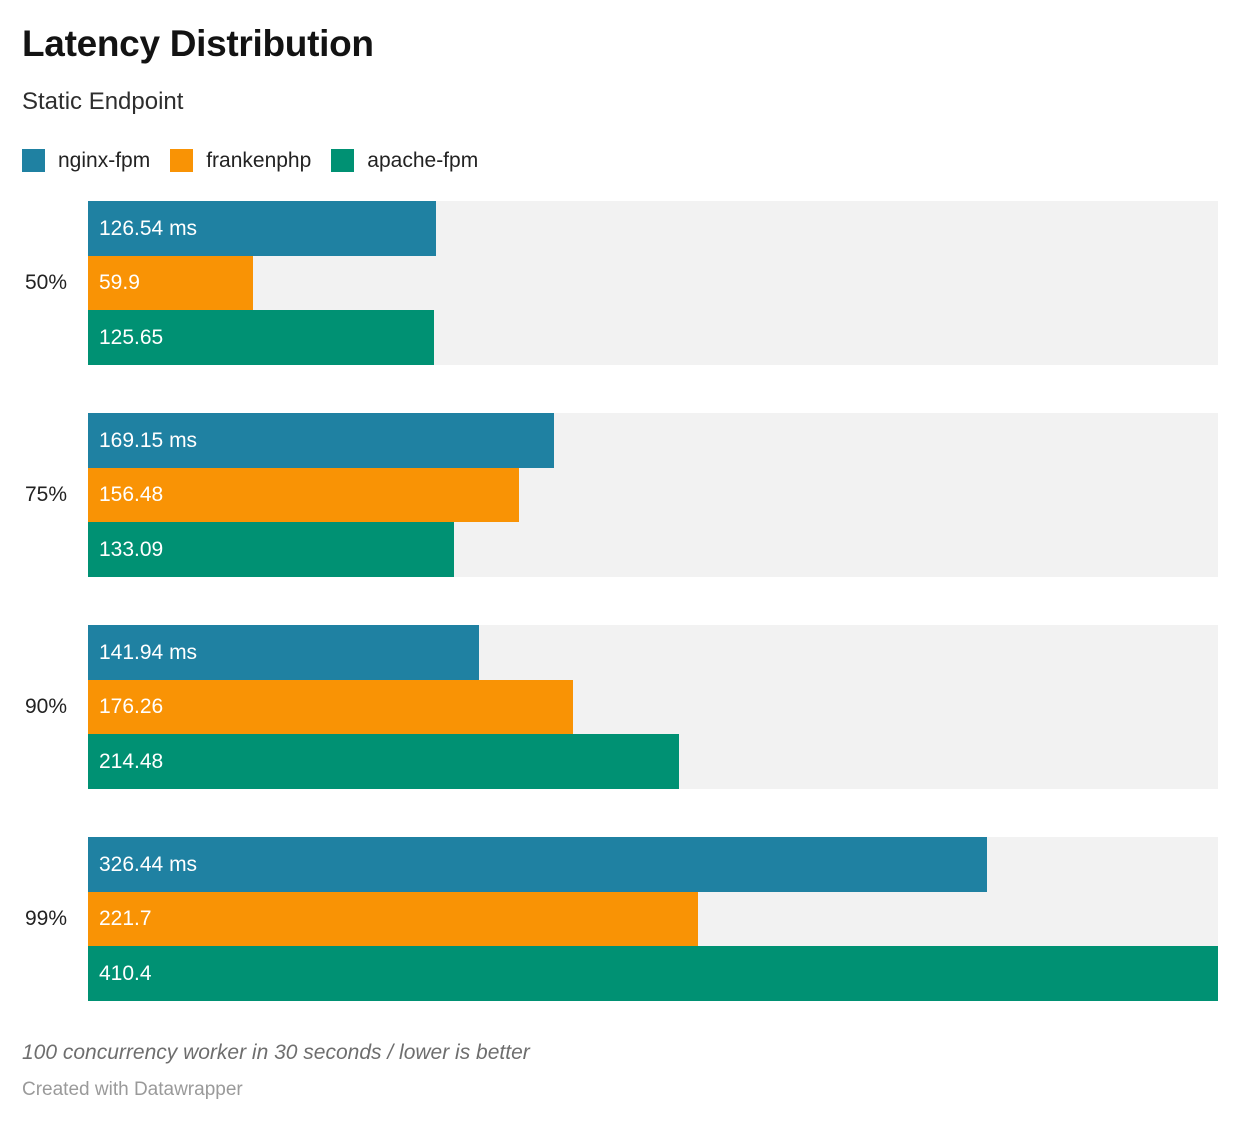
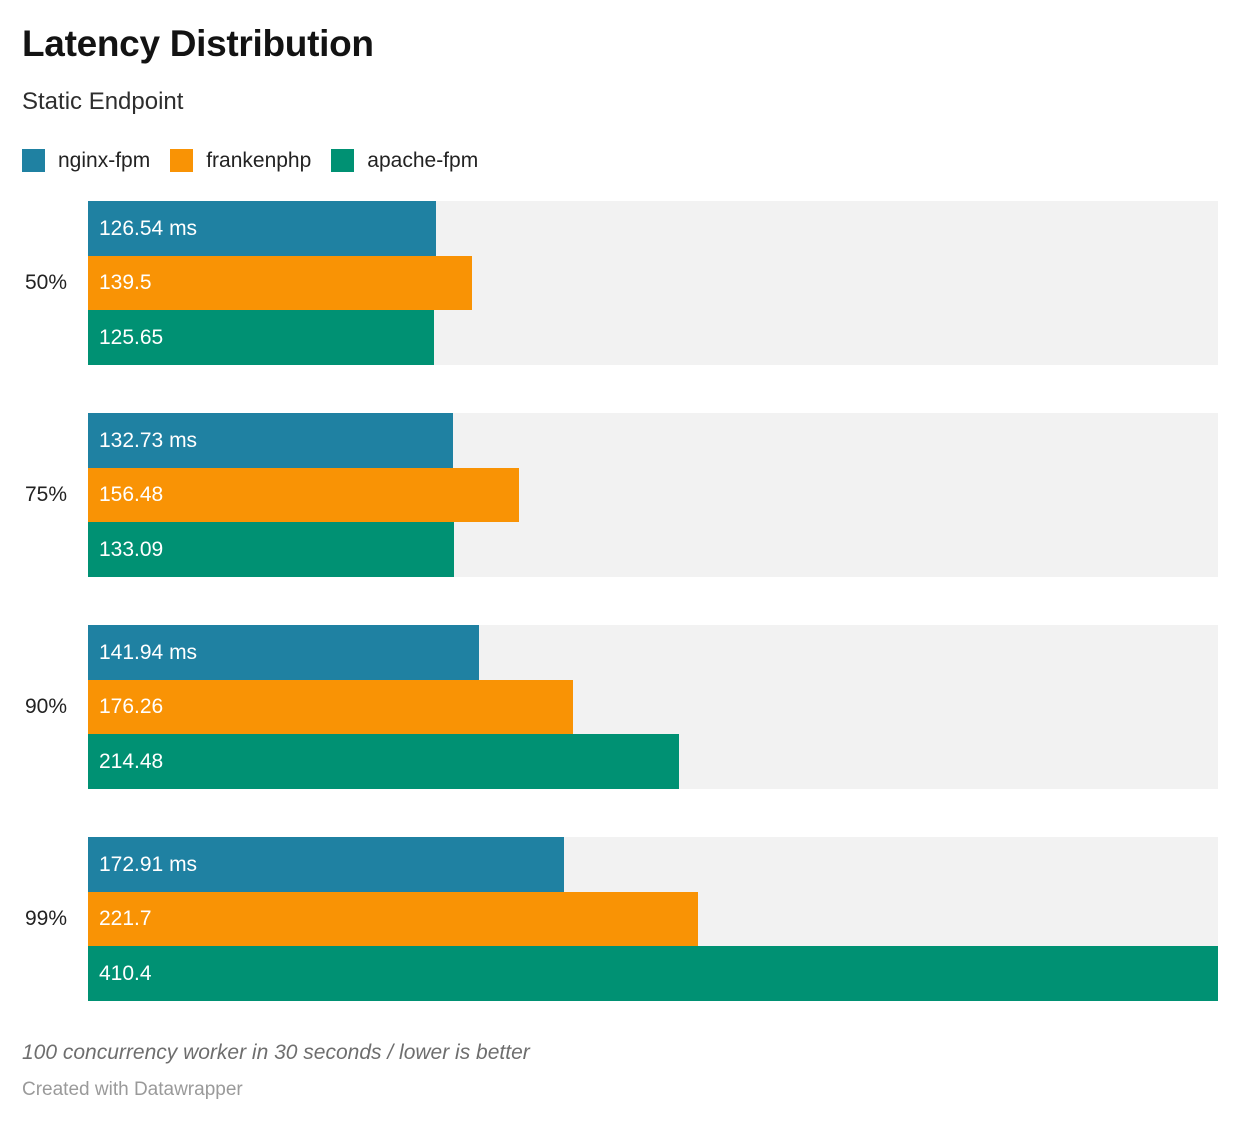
frankenphp/50%: 59.9 -> 139.5
nginx-fpm/75%: 169.15 -> 132.73
nginx-fpm/99%: 326.44 -> 172.91
